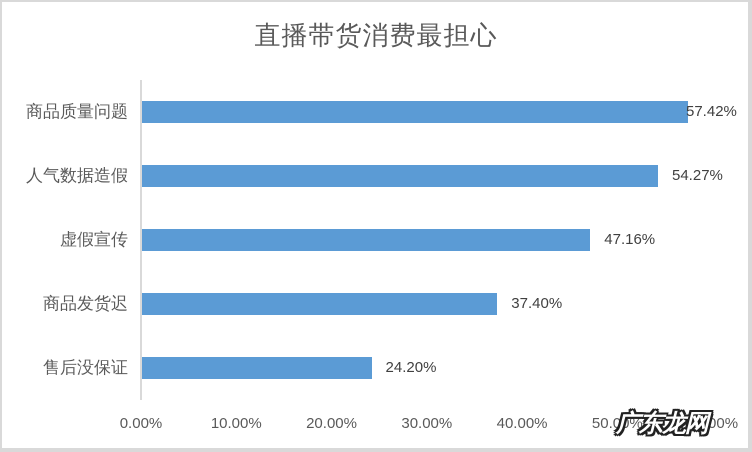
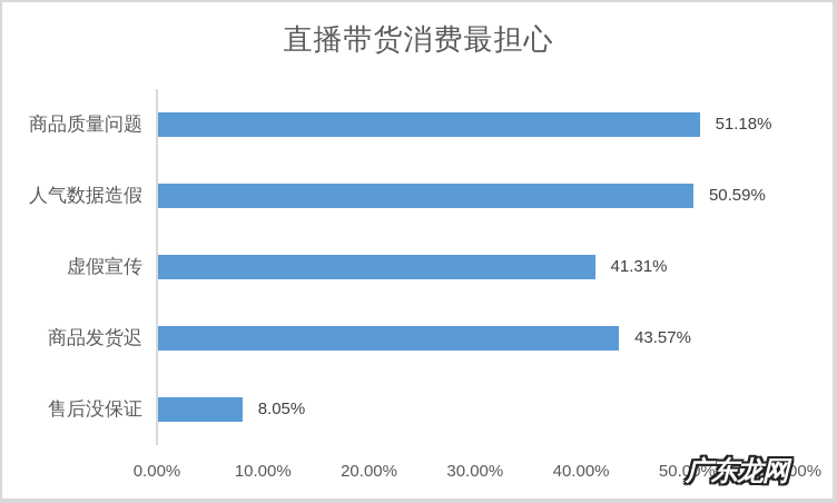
商品质量问题: 57.42% -> 51.18%
人气数据造假: 54.27% -> 50.59%
虚假宣传: 47.16% -> 41.31%
商品发货迟: 37.40% -> 43.57%
售后没保证: 24.20% -> 8.05%
